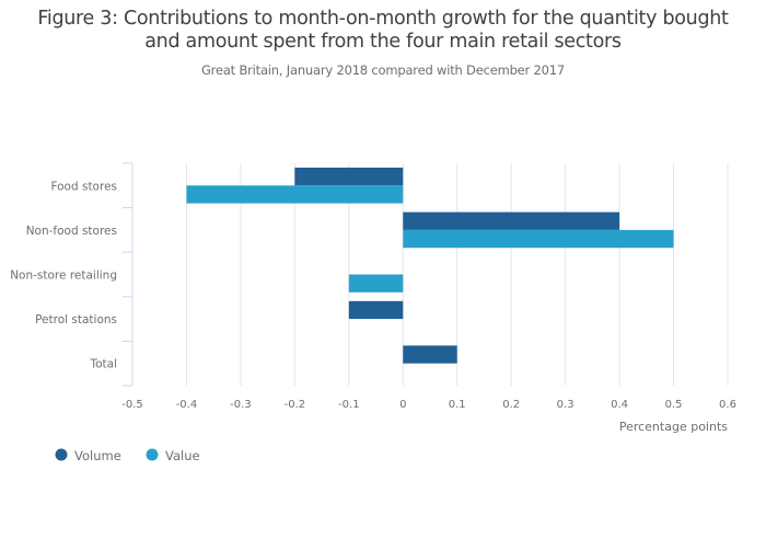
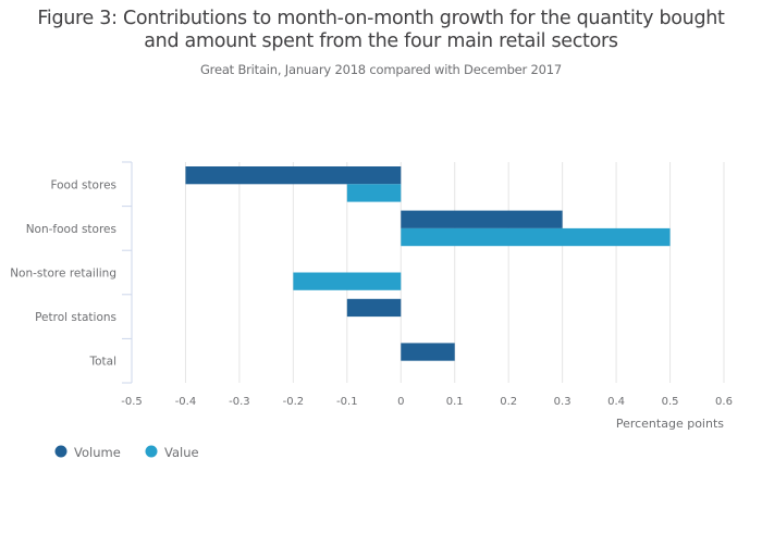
Volume/Food stores: -0.2 -> -0.4
Value/Food stores: -0.4 -> -0.1
Volume/Non-food stores: 0.4 -> 0.3
Value/Non-store retailing: -0.1 -> -0.2
